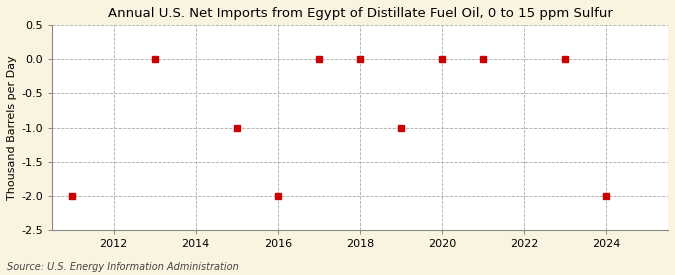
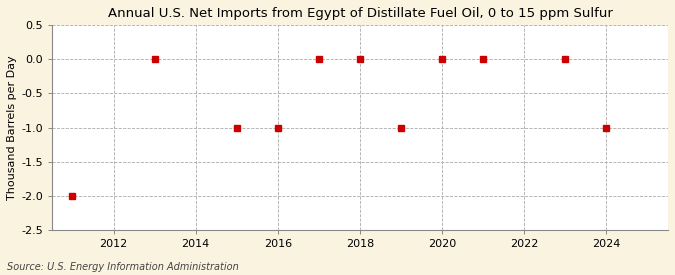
2016: -2 -> -1
2024: -2 -> -1
